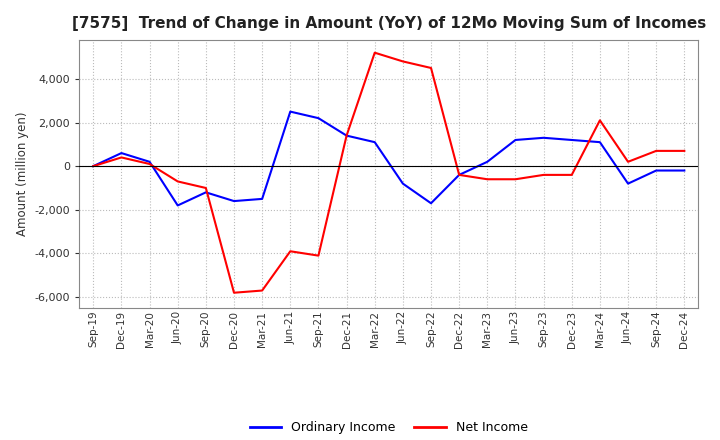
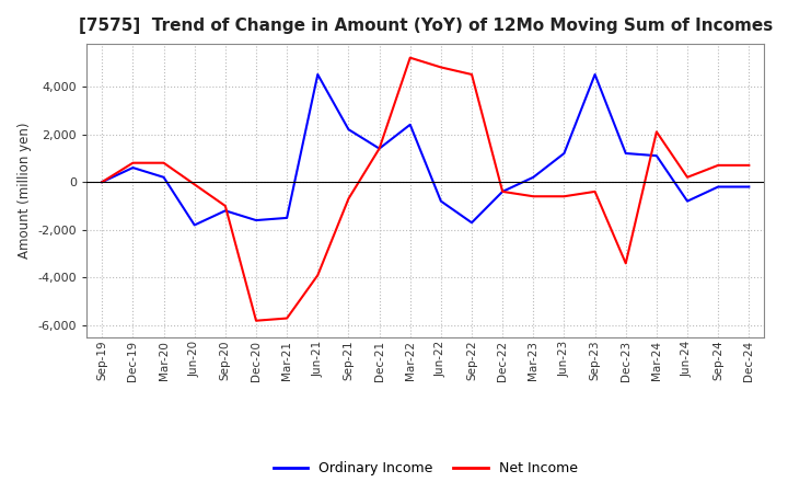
Net Income/Dec-19: 400 -> 800
Net Income/Mar-20: 100 -> 800
Net Income/Jun-20: -700 -> -100
Ordinary Income/Jun-21: 2,500 -> 4,500
Net Income/Sep-21: -4,100 -> -700
Ordinary Income/Mar-22: 1,100 -> 2,400
Ordinary Income/Sep-23: 1,300 -> 4,500
Net Income/Dec-23: -400 -> -3,400
